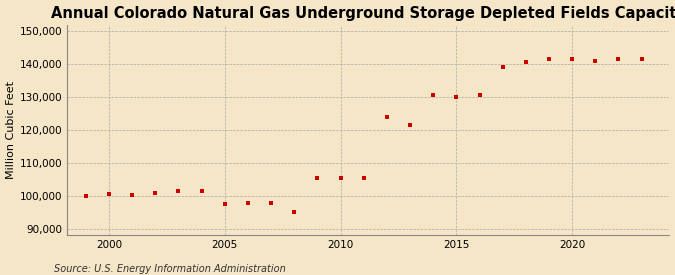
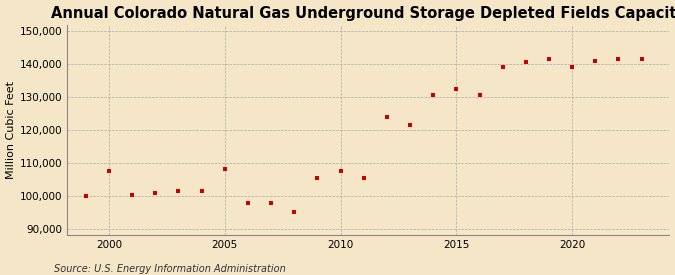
2000: 100,500 -> 107,500
2005: 97,500 -> 108,000
2010: 105,500 -> 107,500
2015: 130,000 -> 132,500
2020: 141,500 -> 139,000
